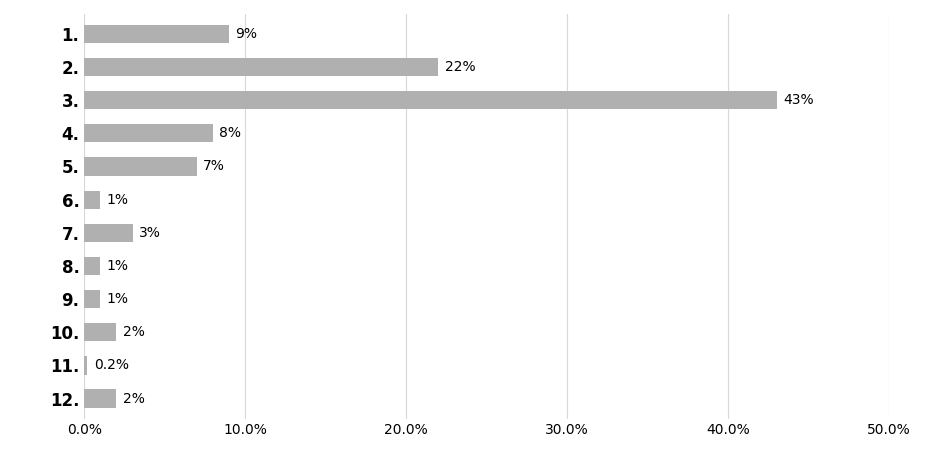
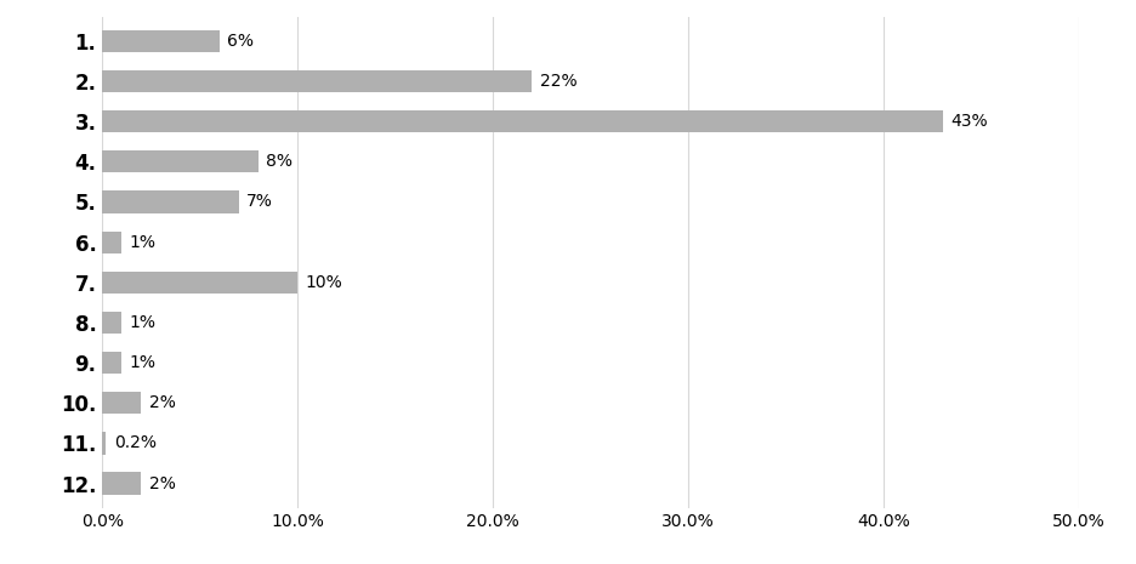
1.: 9% -> 6%
7.: 3% -> 10%
